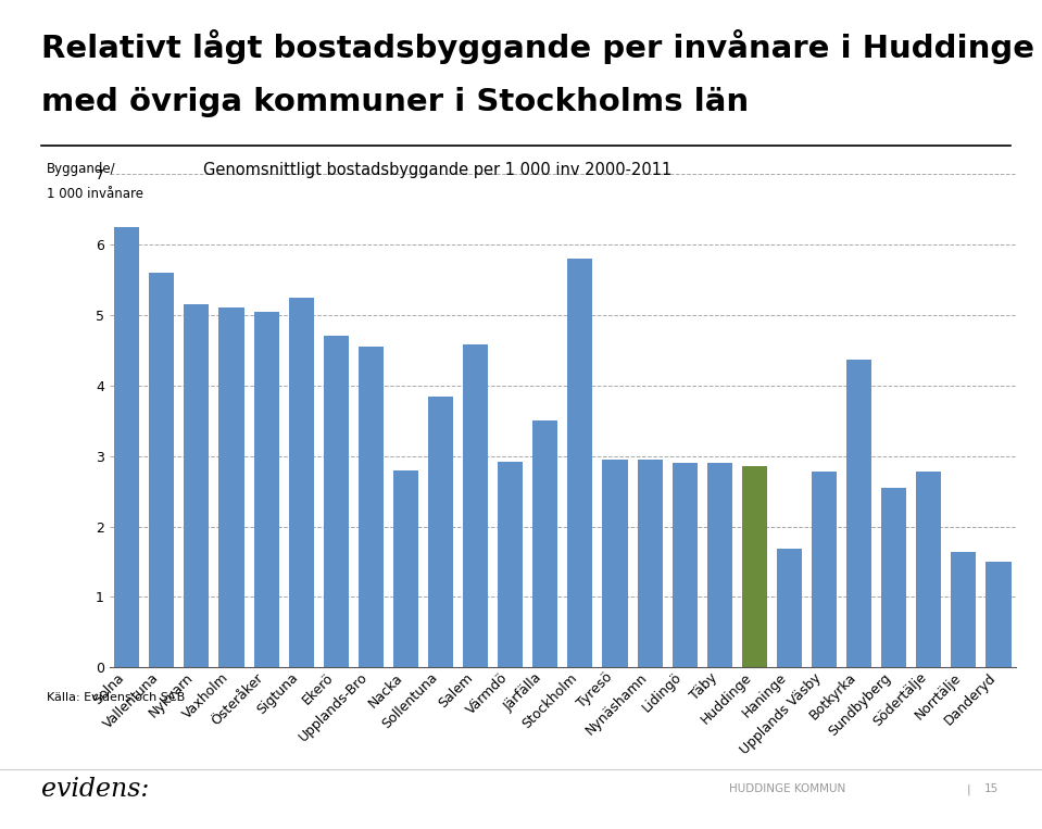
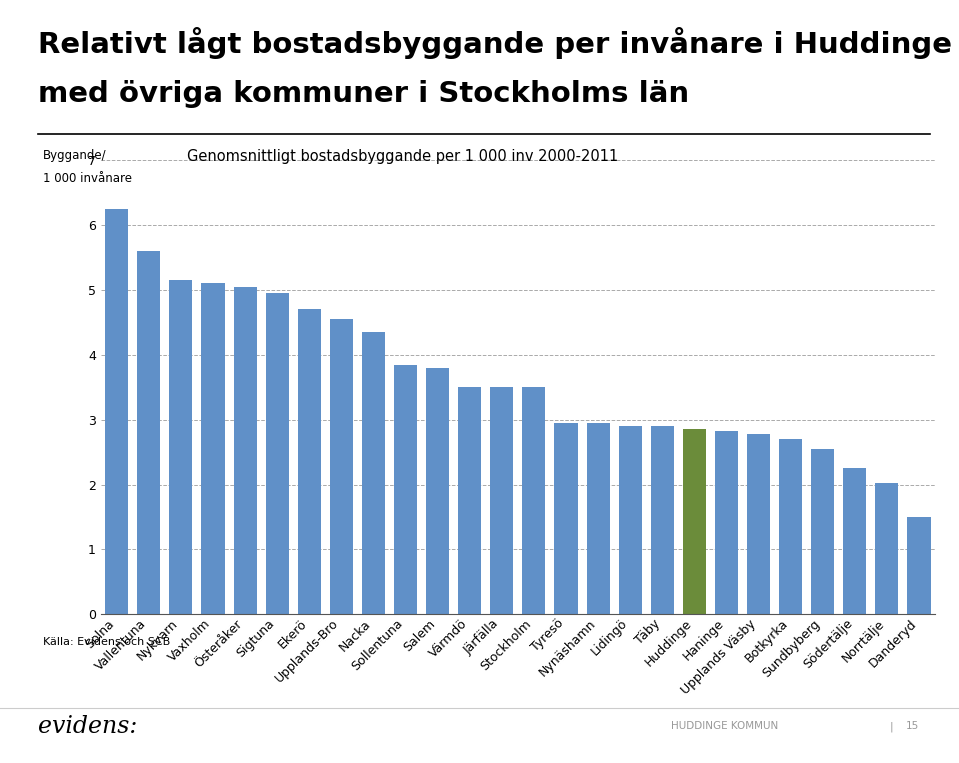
Sigtuna: 5.24 -> 4.95
Nacka: 2.80 -> 4.35
Salem: 4.58 -> 3.80
Värmdö: 2.92 -> 3.50
Stockholm: 5.80 -> 3.50
Haninge: 1.68 -> 2.82
Botkyrka: 4.36 -> 2.70
Södertälje: 2.78 -> 2.25
Norrtälje: 1.64 -> 2.03
